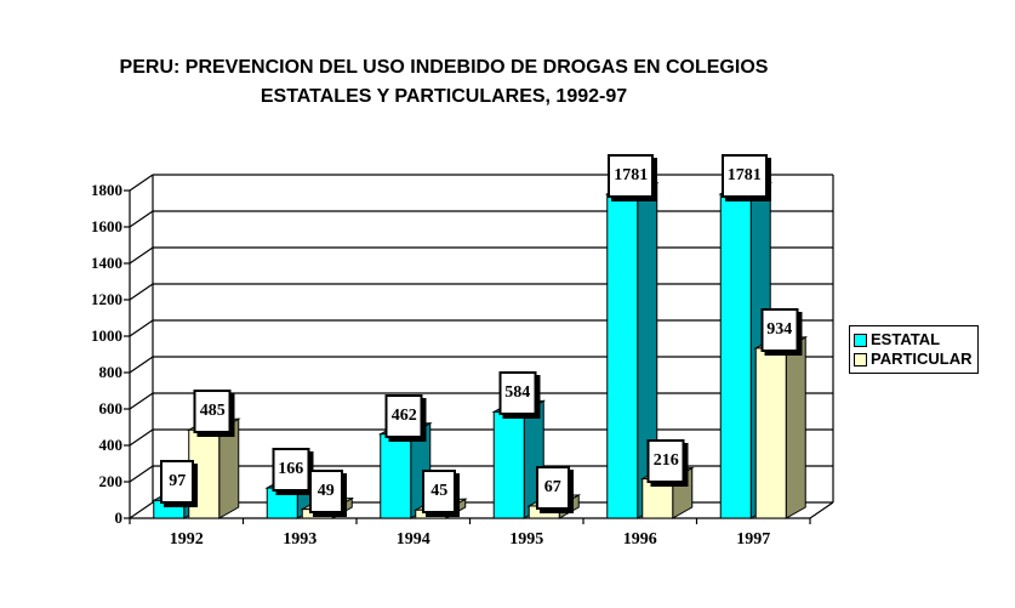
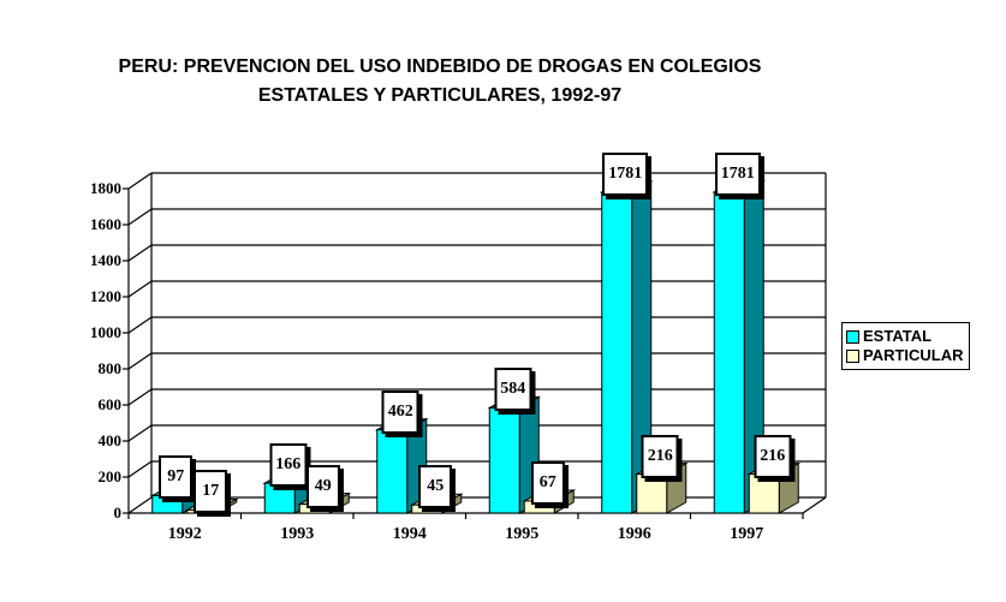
PARTICULAR/1992: 485 -> 17
PARTICULAR/1997: 934 -> 216
